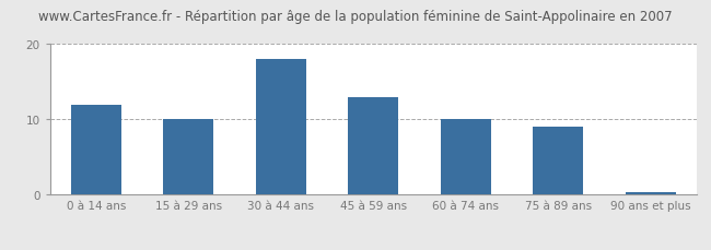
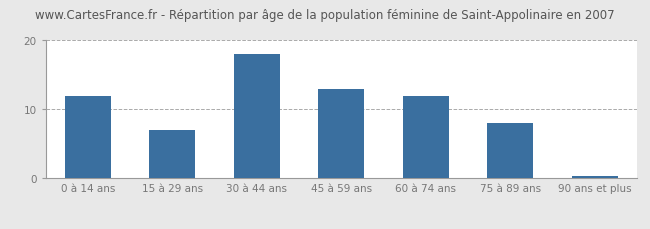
15 à 29 ans: 10.0 -> 7.0
60 à 74 ans: 10.0 -> 12.0
75 à 89 ans: 9.0 -> 8.0
